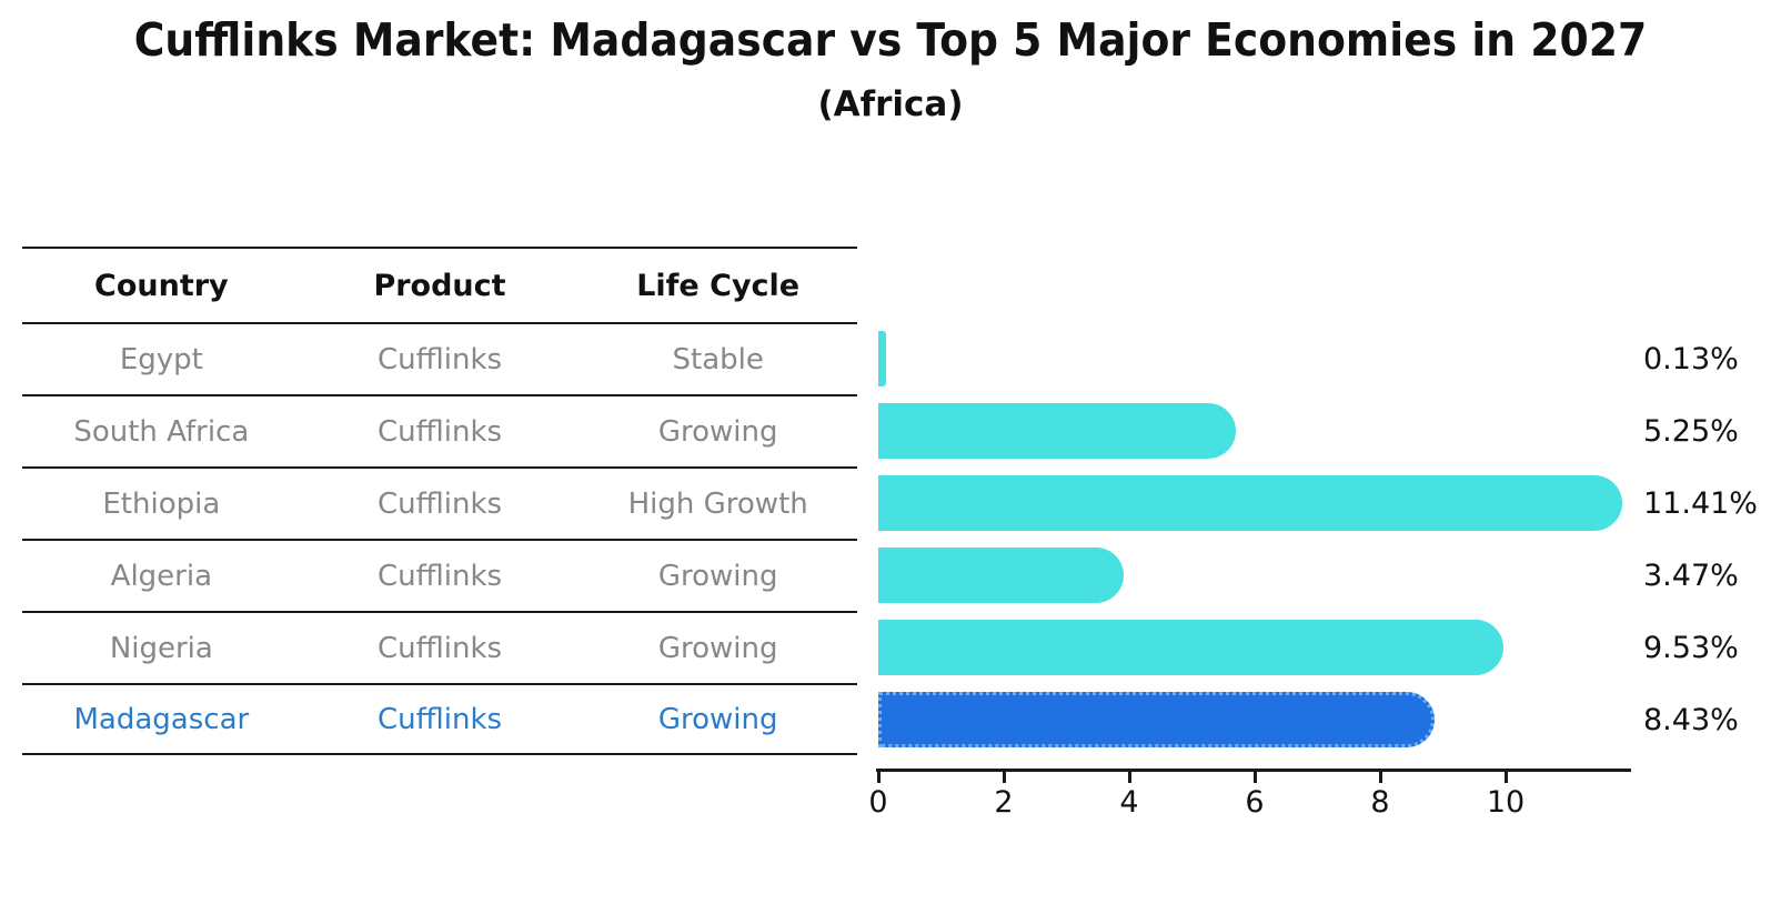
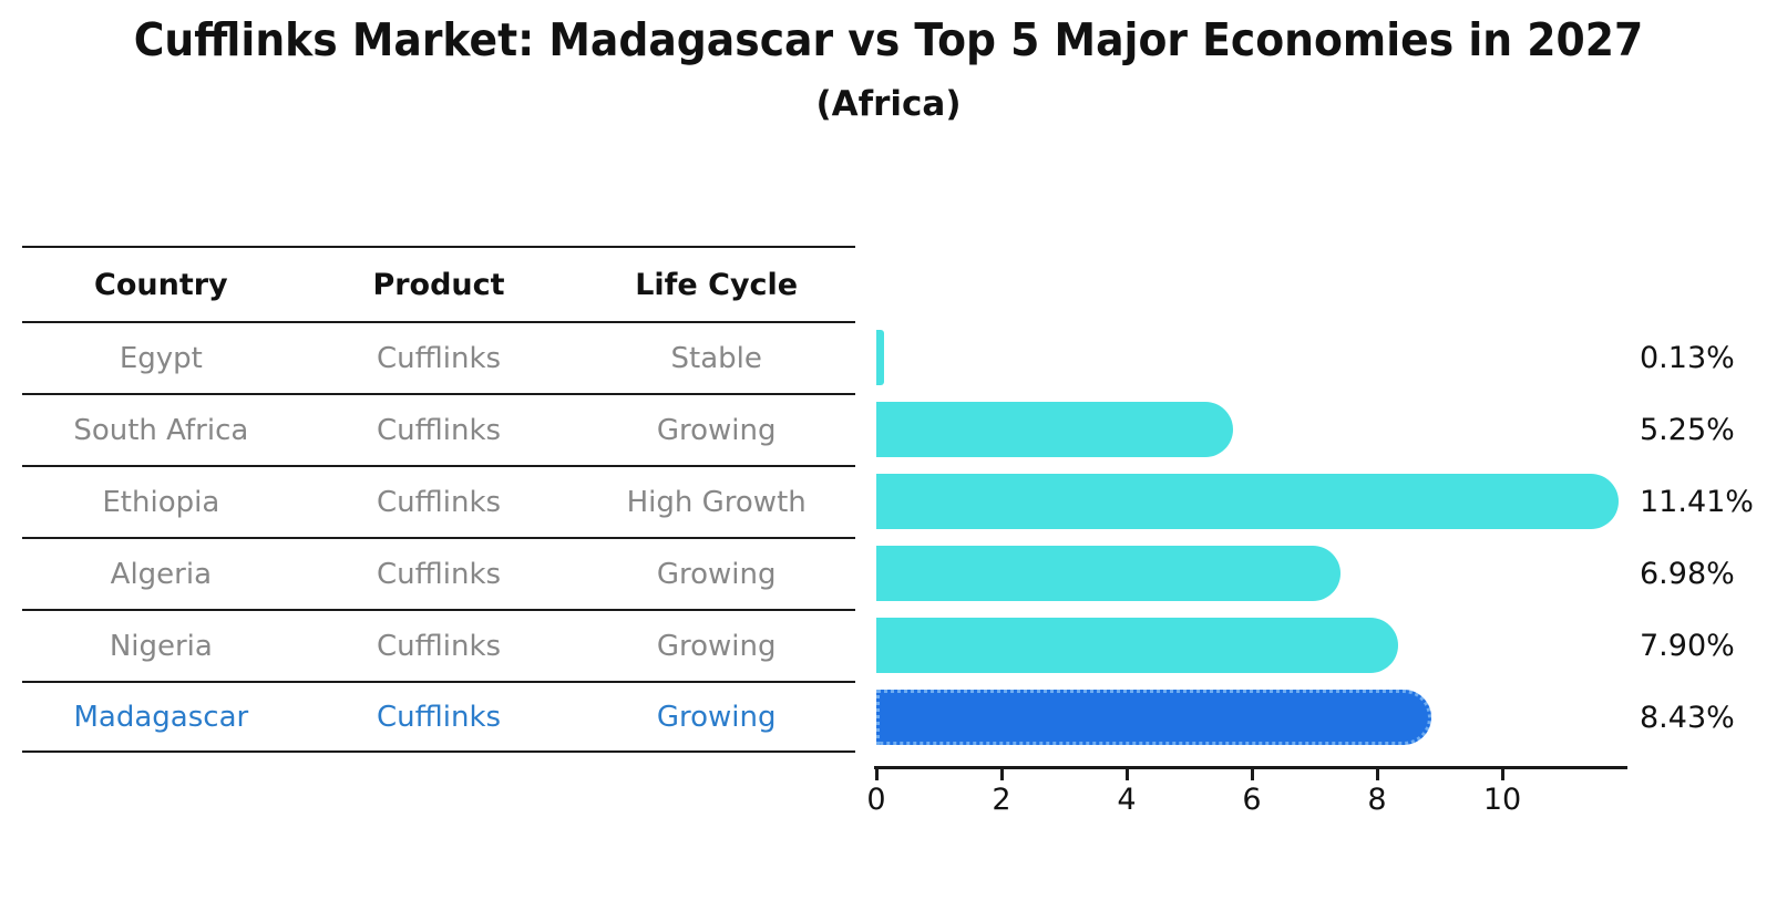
Algeria: 3.47% -> 6.98%
Nigeria: 9.53% -> 7.90%
